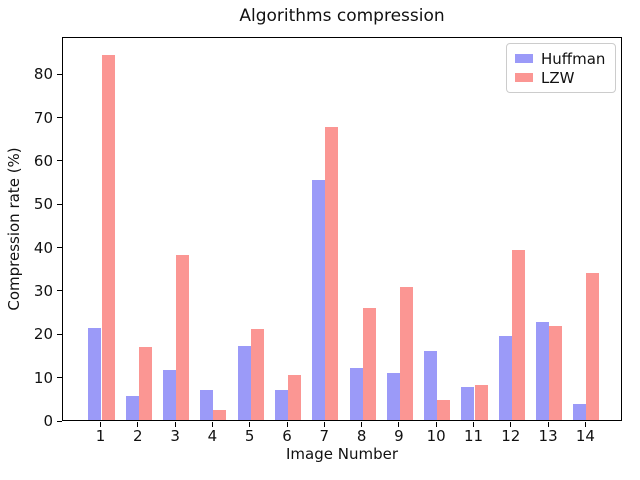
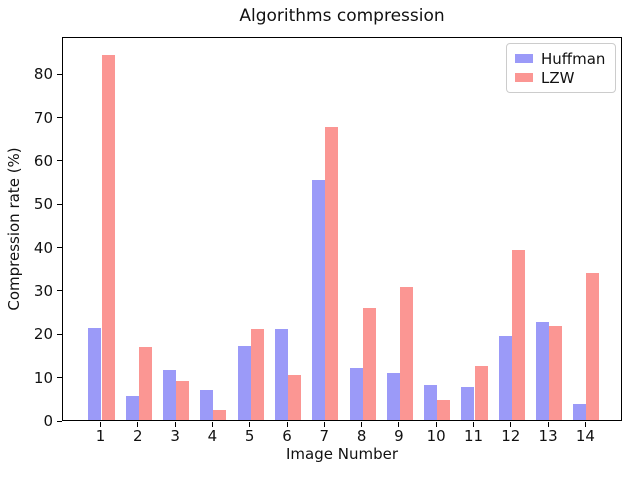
LZW/3: 38 -> 9
Huffman/6: 7 -> 21
Huffman/10: 16 -> 8
LZW/11: 8 -> 12
